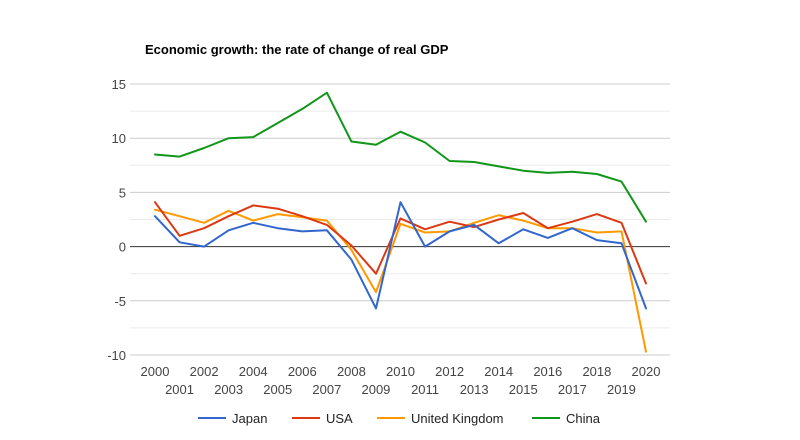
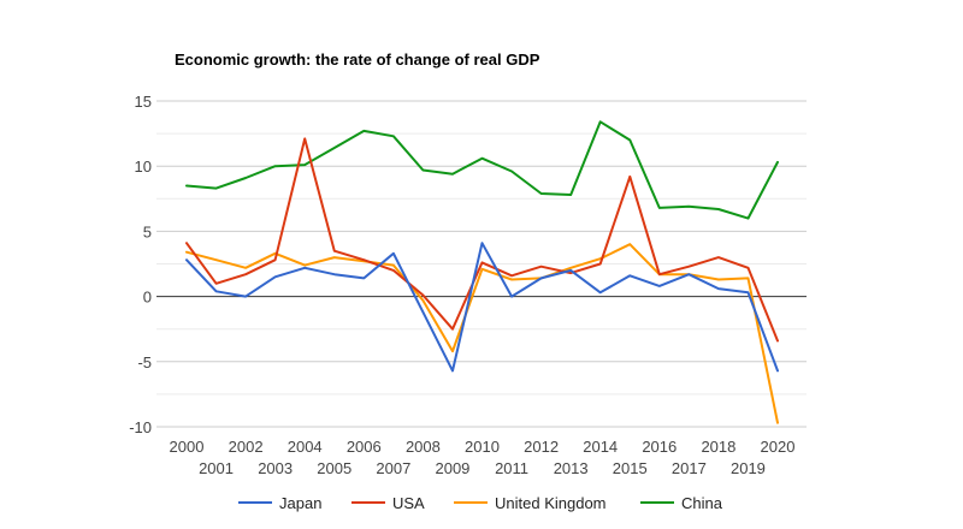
USA/2004: 3.8 -> 12.1
Japan/2007: 1.5 -> 3.3
China/2007: 14.2 -> 12.3
China/2014: 7.4 -> 13.4
USA/2015: 3.1 -> 9.2
United Kingdom/2015: 2.4 -> 4.0
China/2015: 7.0 -> 12.0
China/2020: 2.3 -> 10.3
